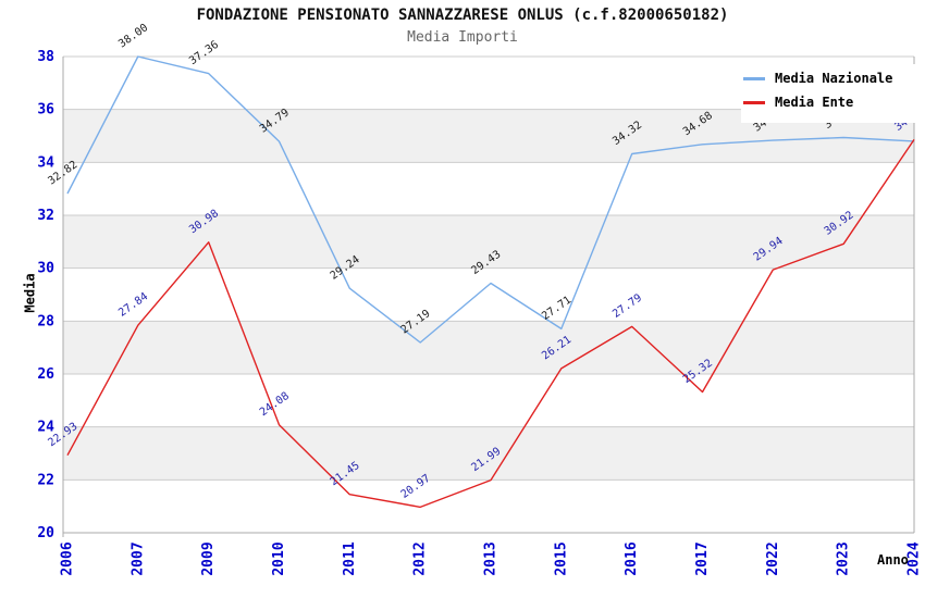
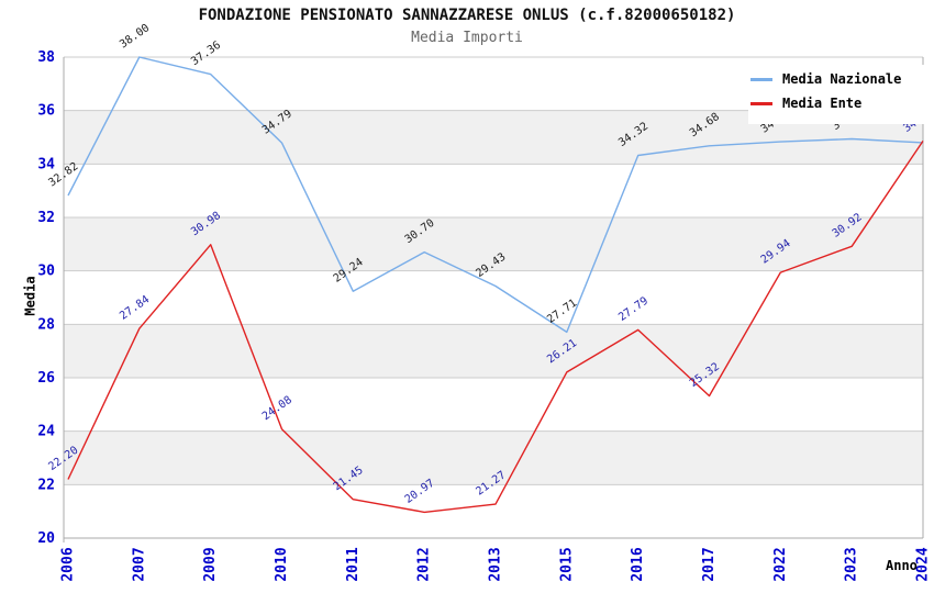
Media Ente/2006: 22.93 -> 22.20
Media Nazionale/2012: 27.19 -> 30.70
Media Ente/2013: 21.99 -> 21.27
